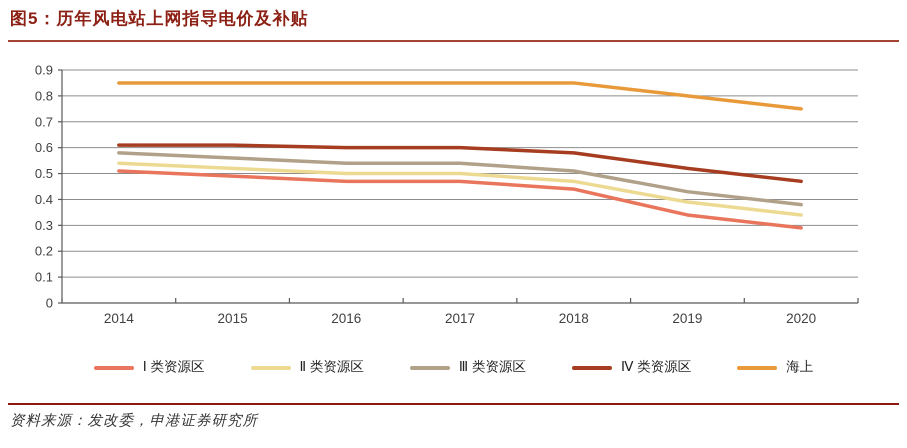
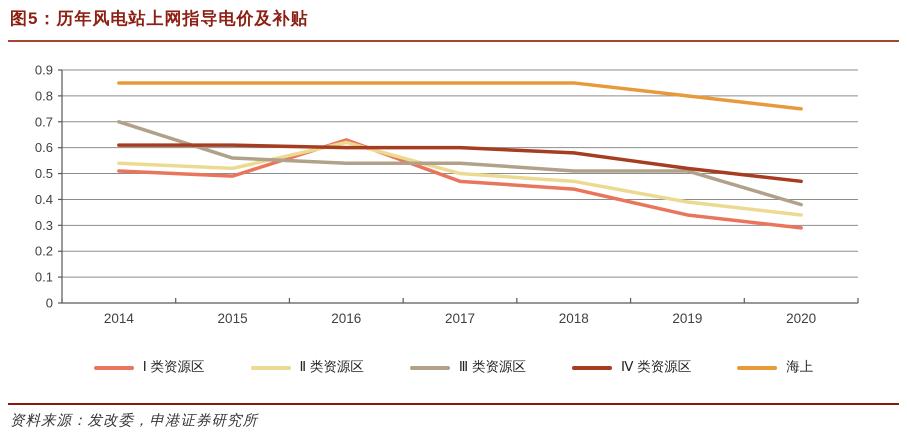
Ⅲ 类资源区/2014: 0.58 -> 0.70
Ⅰ 类资源区/2016: 0.47 -> 0.63
Ⅱ 类资源区/2016: 0.50 -> 0.62
Ⅲ 类资源区/2019: 0.43 -> 0.51
